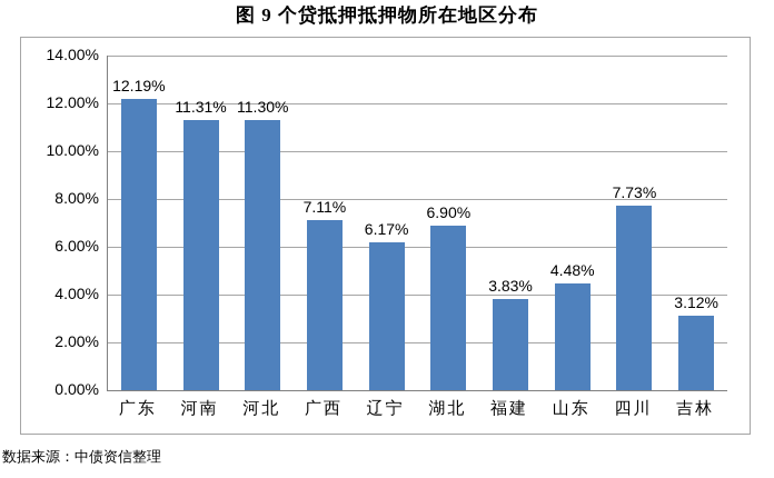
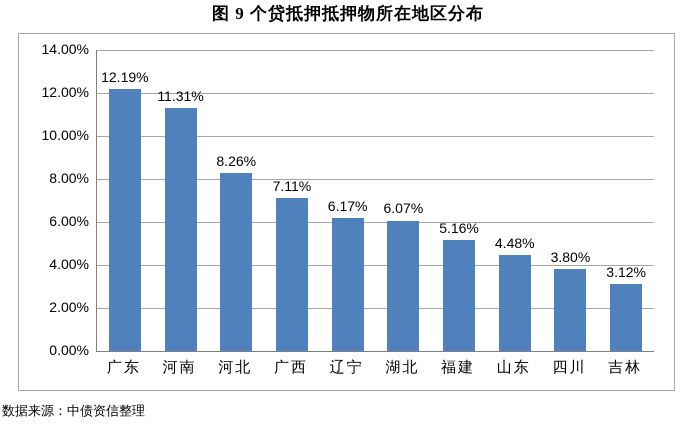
河北: 11.30% -> 8.26%
湖北: 6.90% -> 6.07%
福建: 3.83% -> 5.16%
四川: 7.73% -> 3.80%
